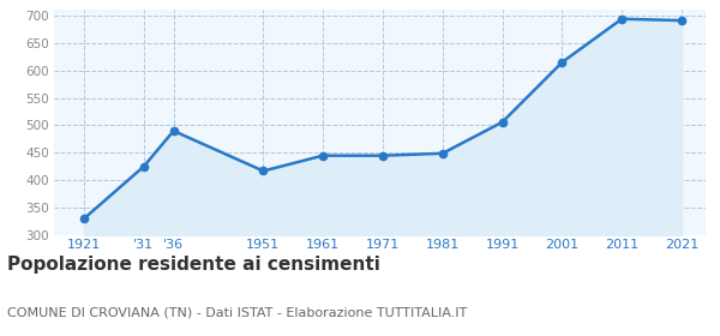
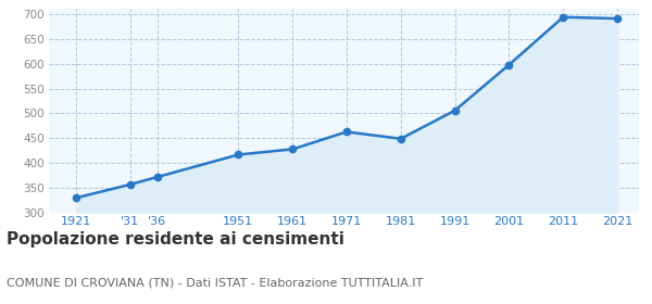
'31: 425 -> 357
'36: 490 -> 372
1961: 445 -> 428
1971: 445 -> 463
2001: 615 -> 598
